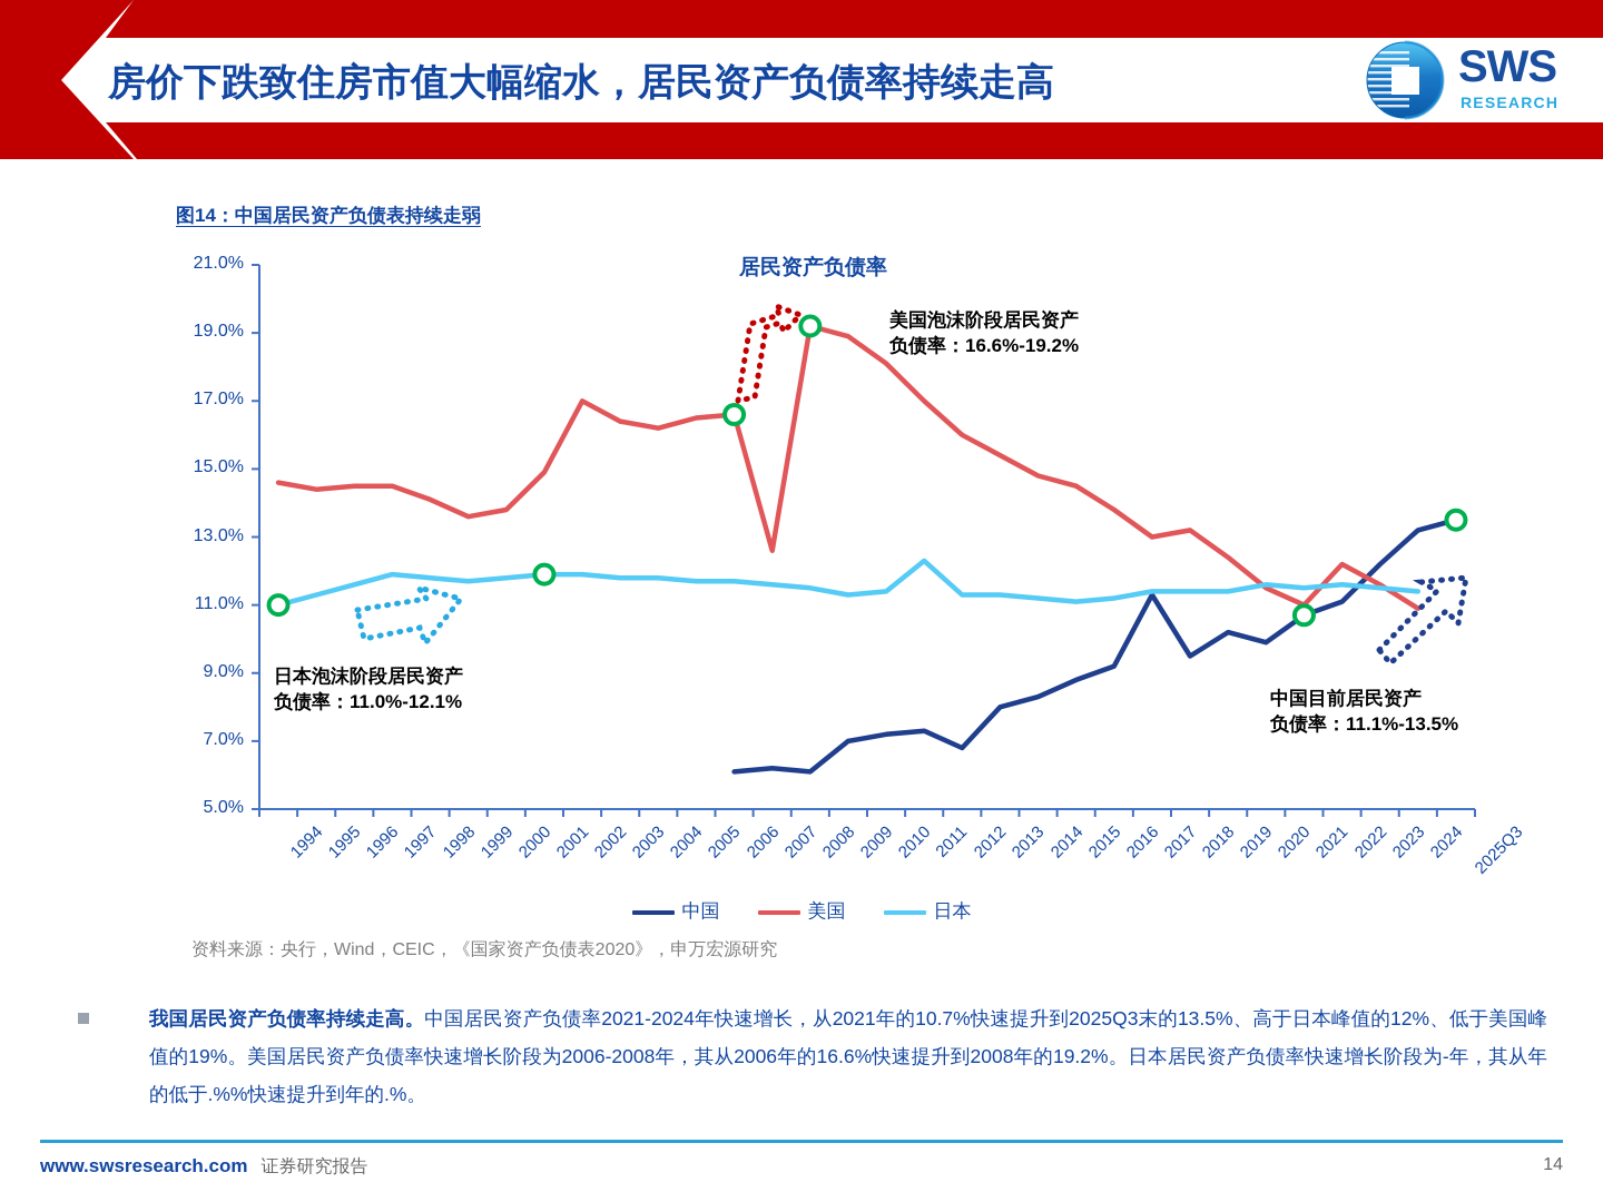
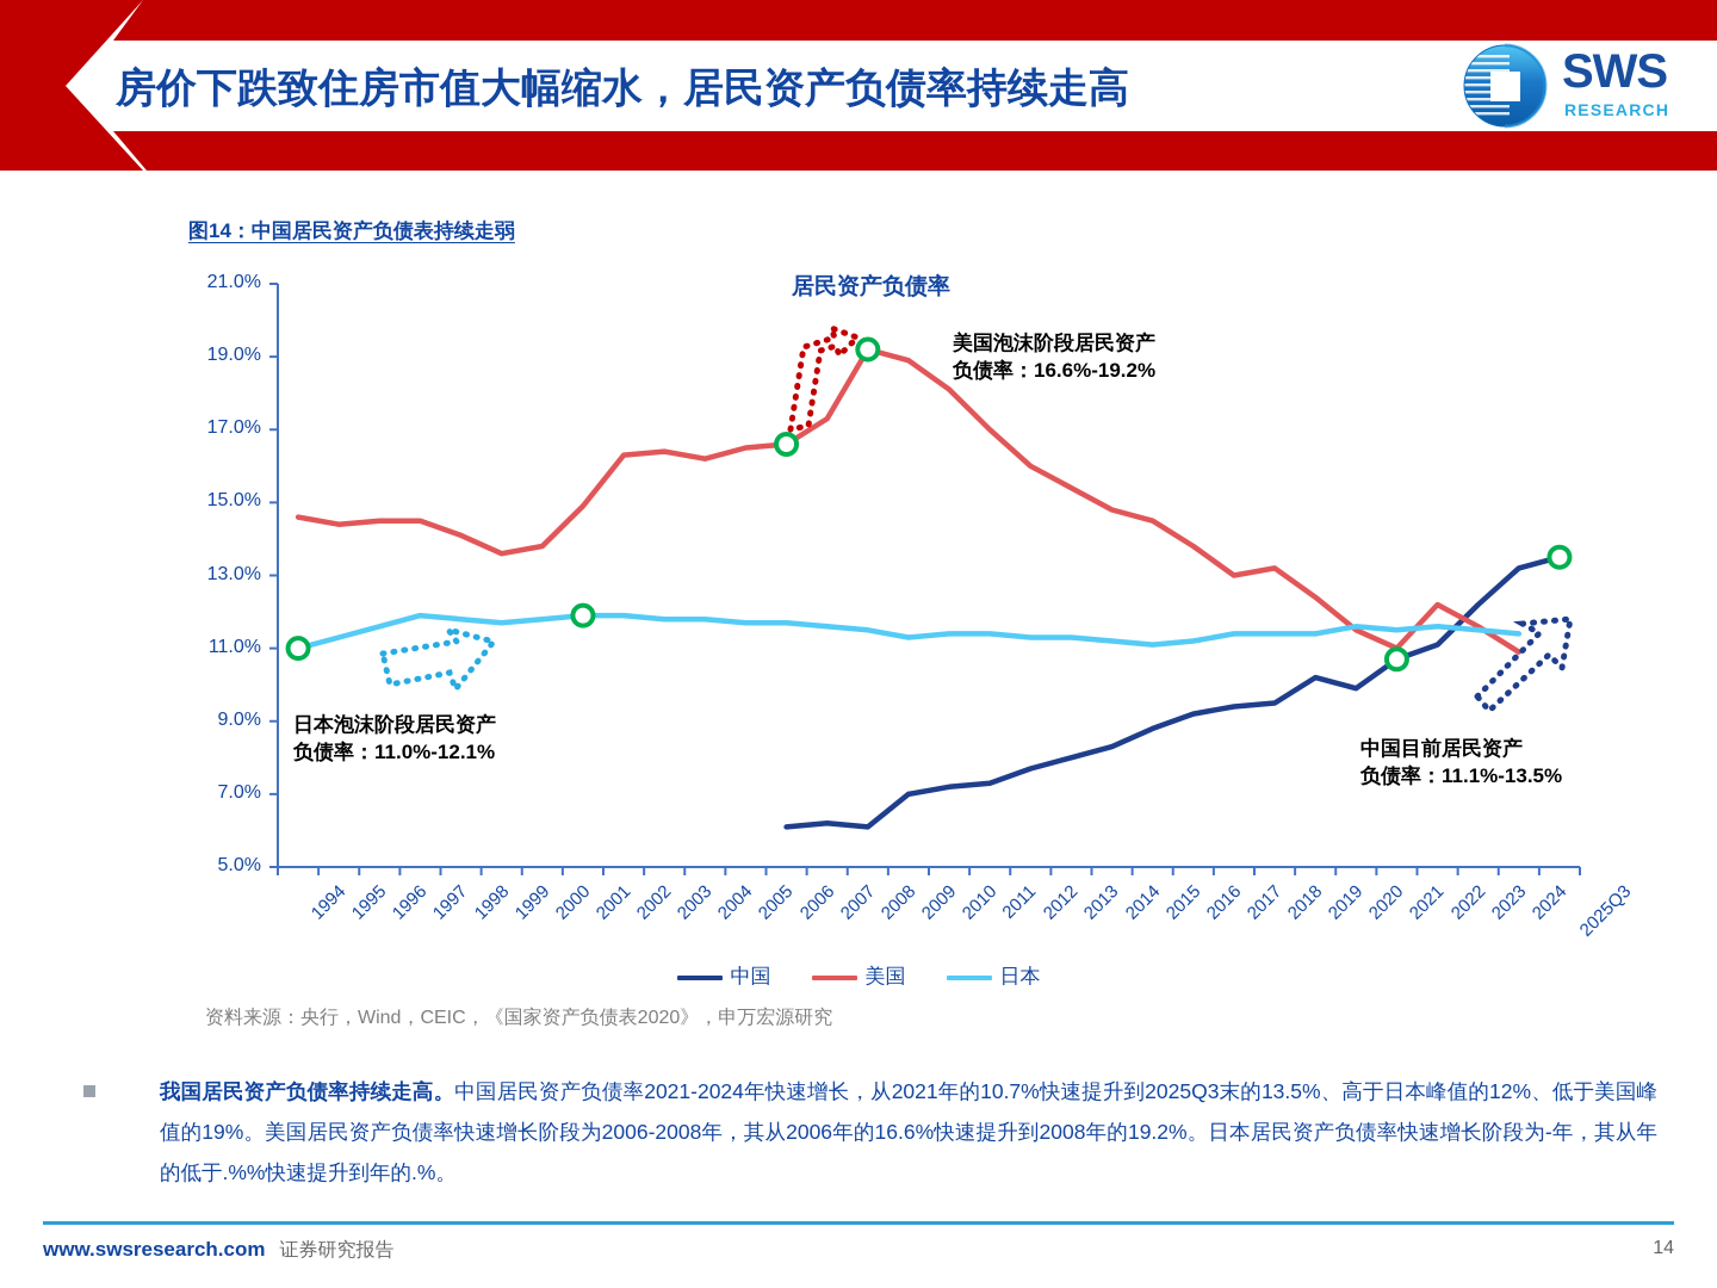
美国/2002: 17.0% -> 16.3%
美国/2007: 12.6% -> 17.3%
日本/2011: 12.3% -> 11.4%
中国/2012: 6.8% -> 7.7%
中国/2017: 11.3% -> 9.4%
